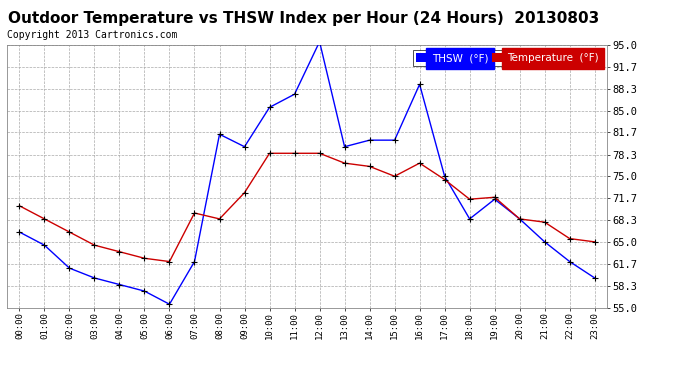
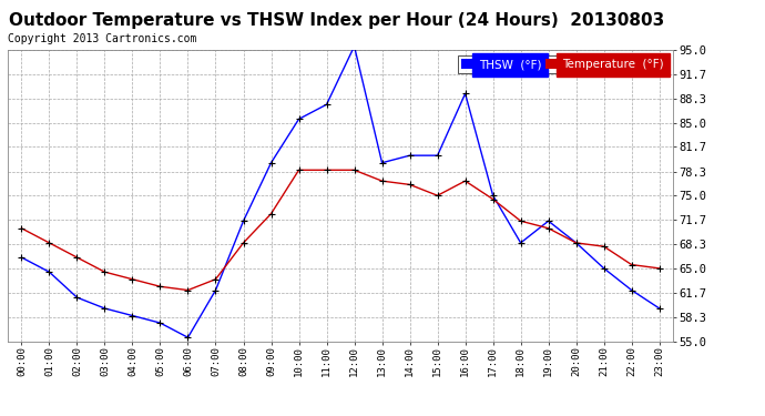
Temperature (°F)/07:00: 69.4 -> 63.5
THSW (°F)/08:00: 81.4 -> 71.5
Temperature (°F)/19:00: 71.8 -> 70.5
